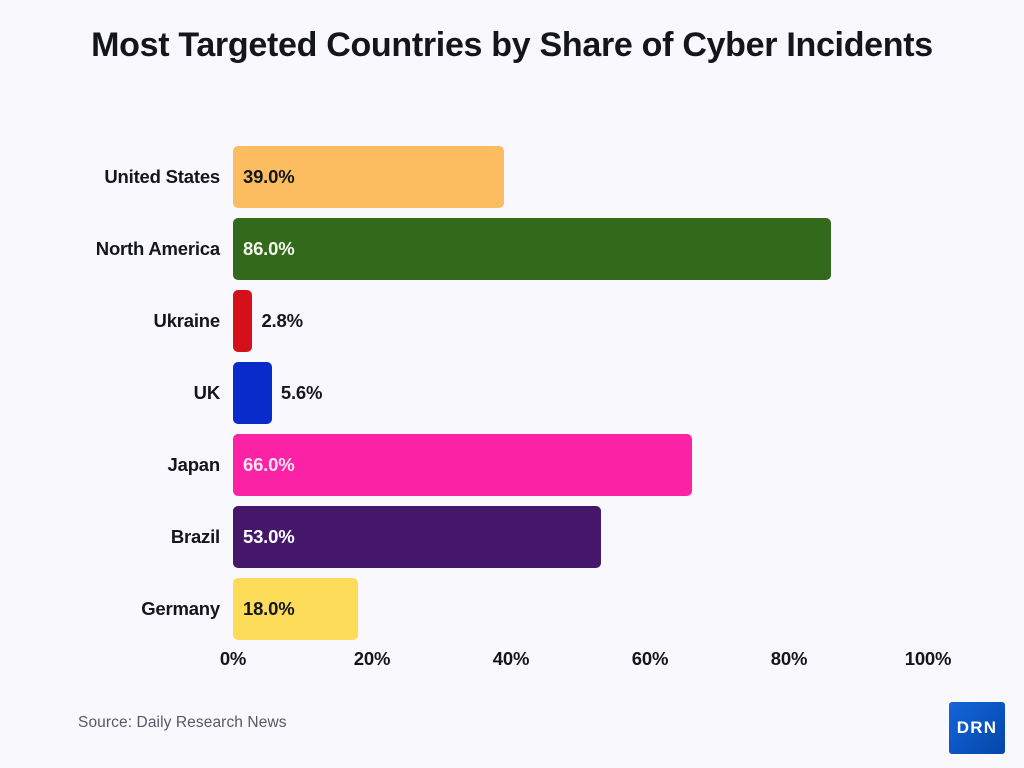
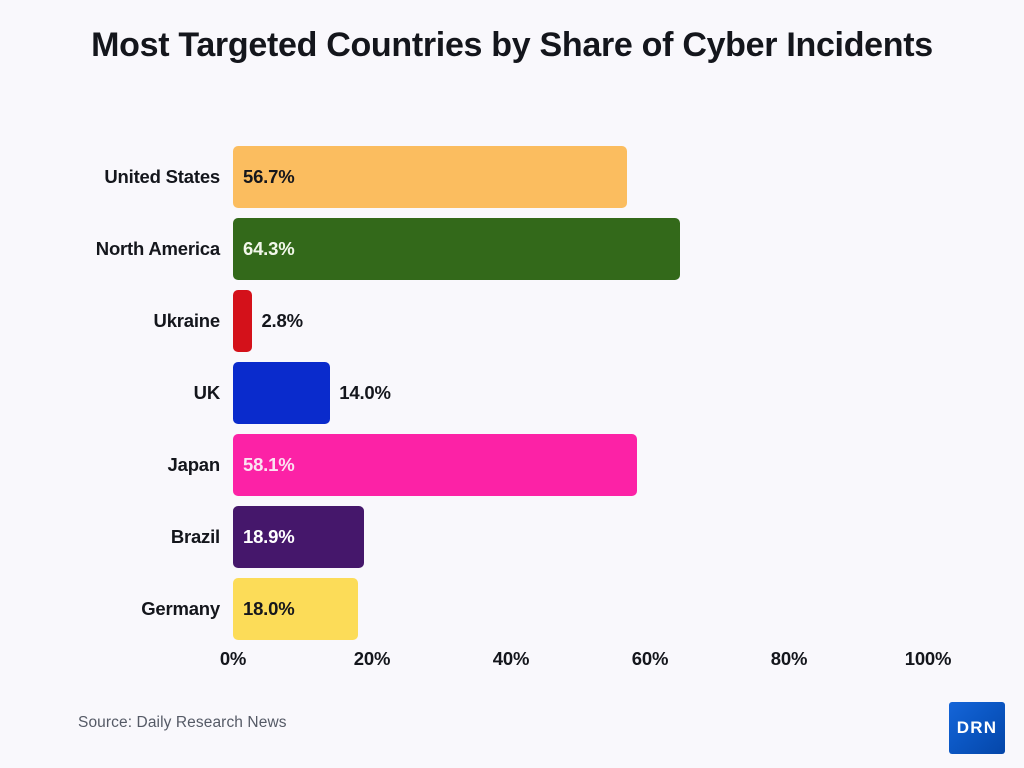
United States: 39.0% -> 56.7%
North America: 86.0% -> 64.3%
UK: 5.6% -> 14.0%
Japan: 66.0% -> 58.1%
Brazil: 53.0% -> 18.9%
